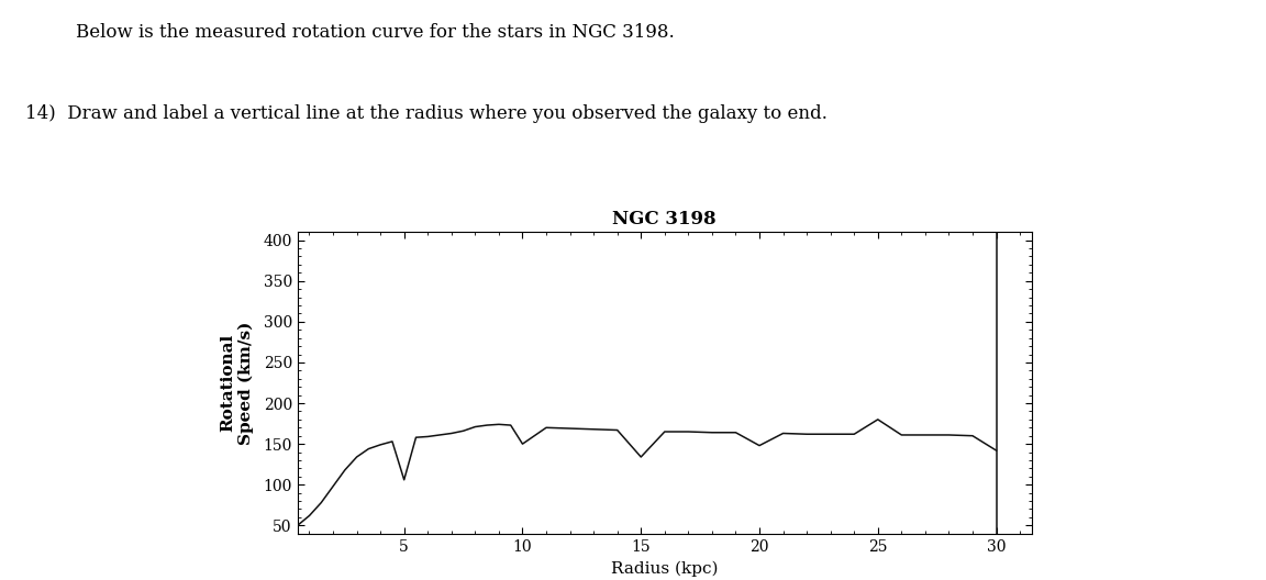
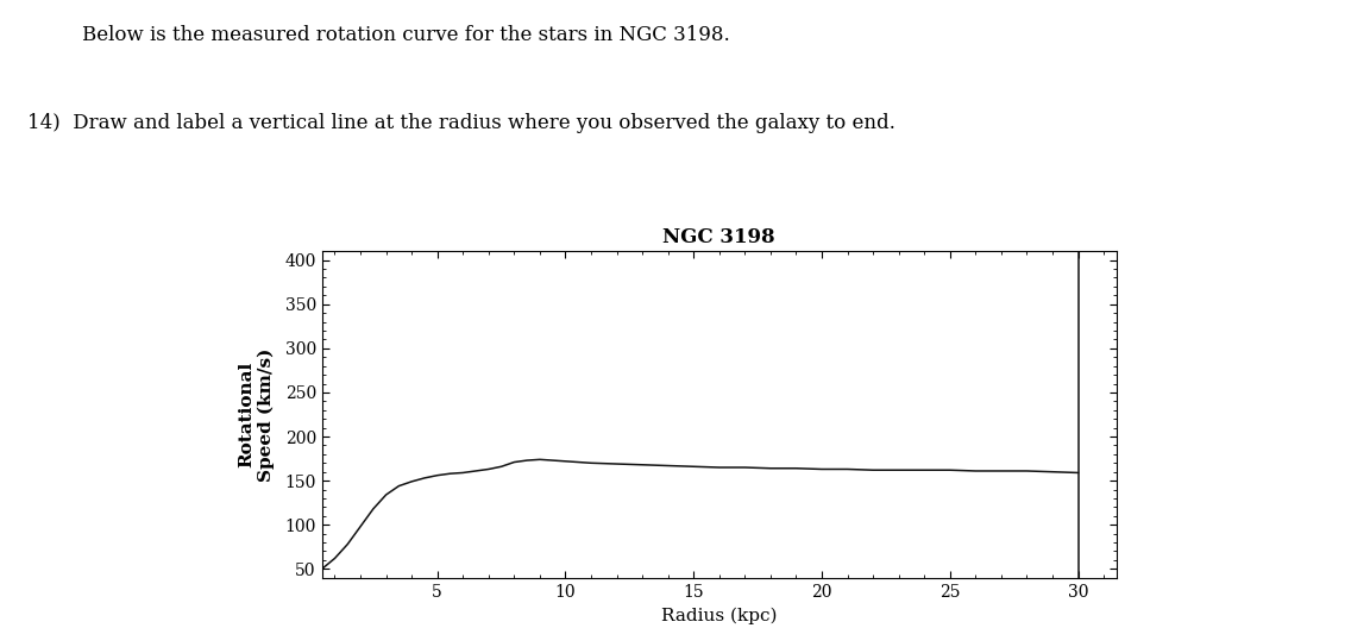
5: 106 -> 156
10: 150 -> 172
15: 134 -> 166
20: 148 -> 163
25: 180 -> 162
30: 142 -> 159
